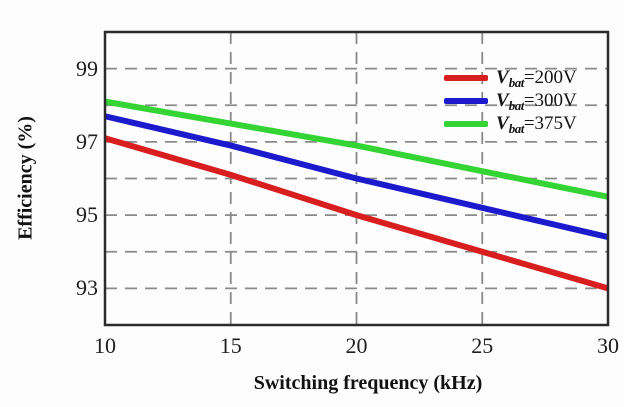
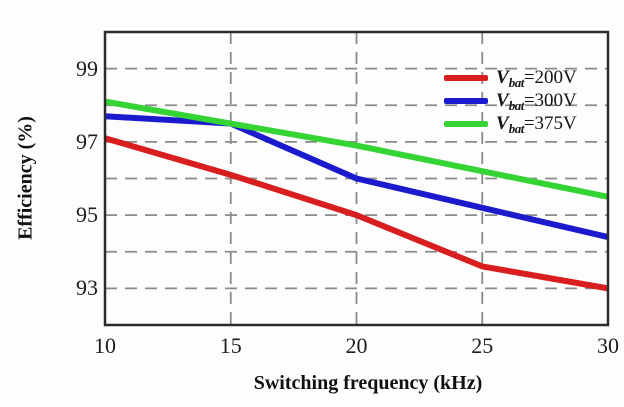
Vbat=300V/15: 96.9 -> 97.5
Vbat=200V/25: 94.0 -> 93.6
